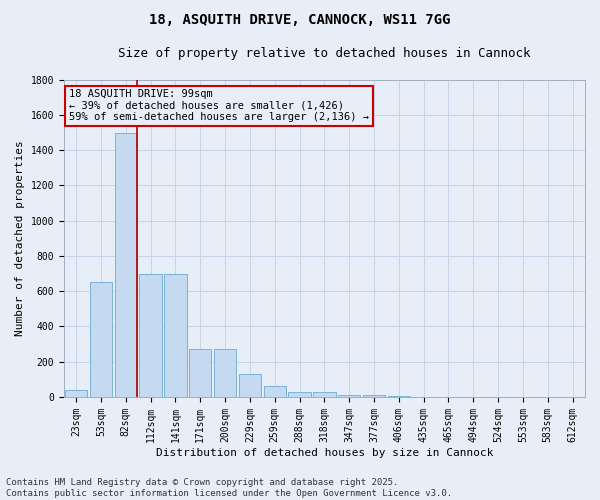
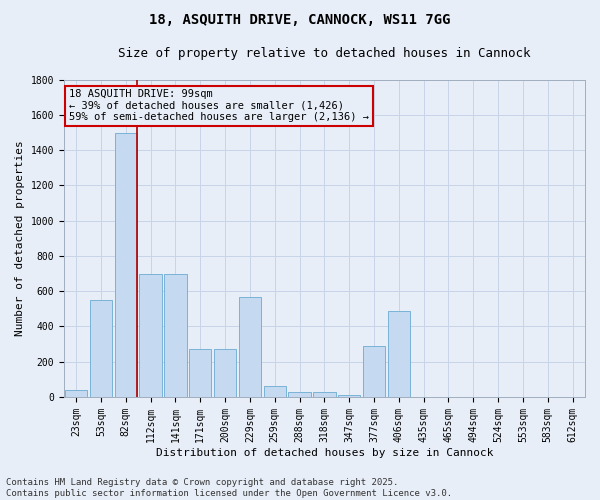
53sqm: 650 -> 550
229sqm: 130 -> 570
377sqm: 10 -> 290
406sqm: 0 -> 490
